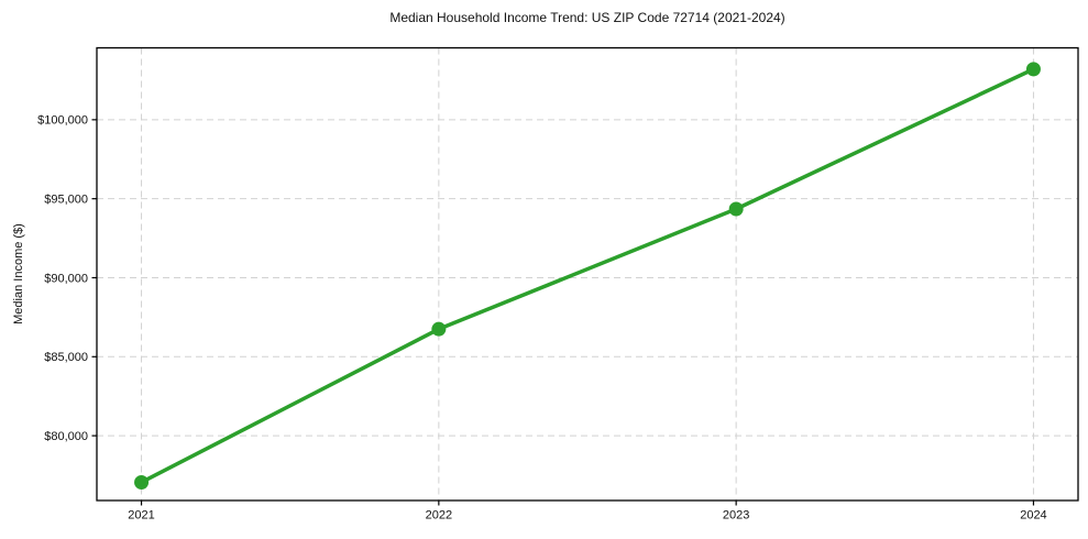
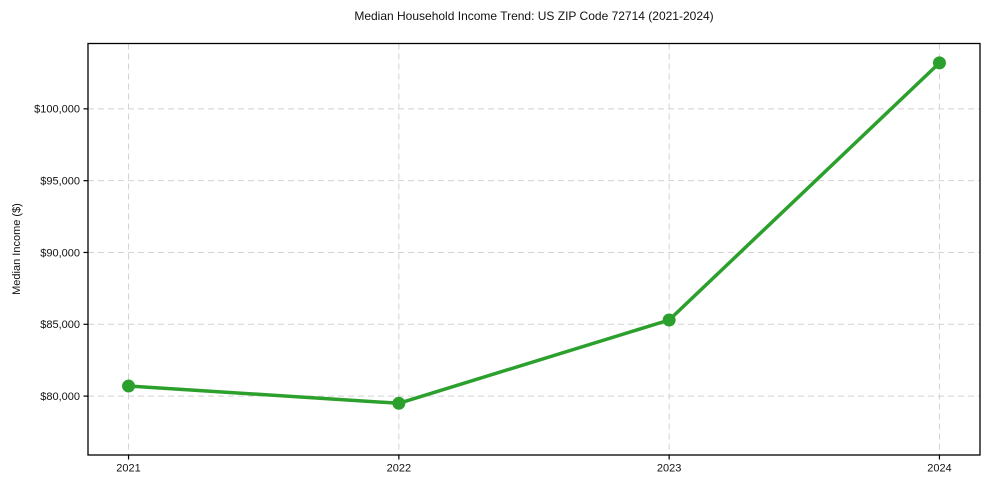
2021: $77000 -> $80700
2022: $86800 -> $79500
2023: $94400 -> $85300
